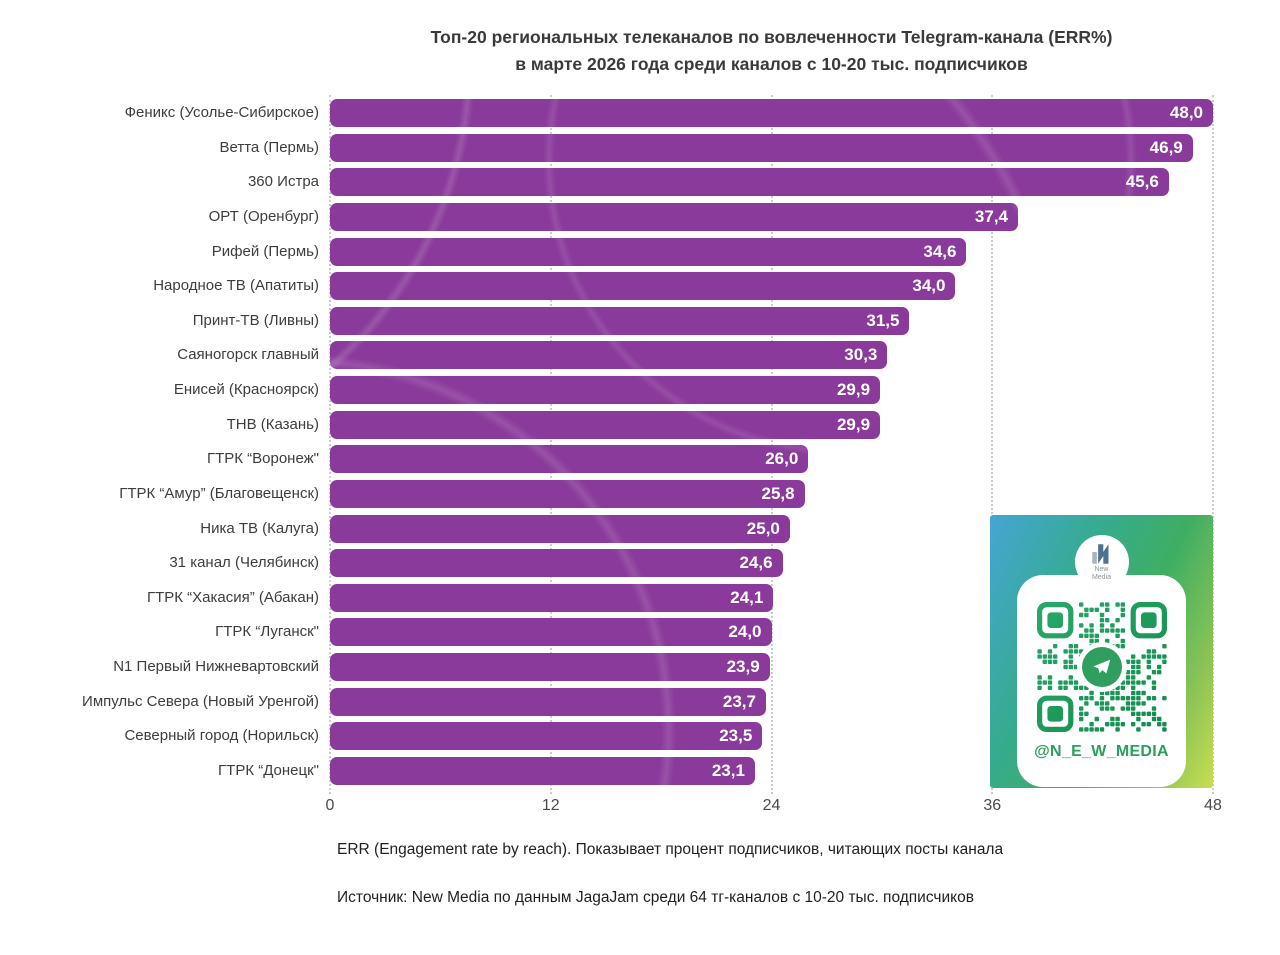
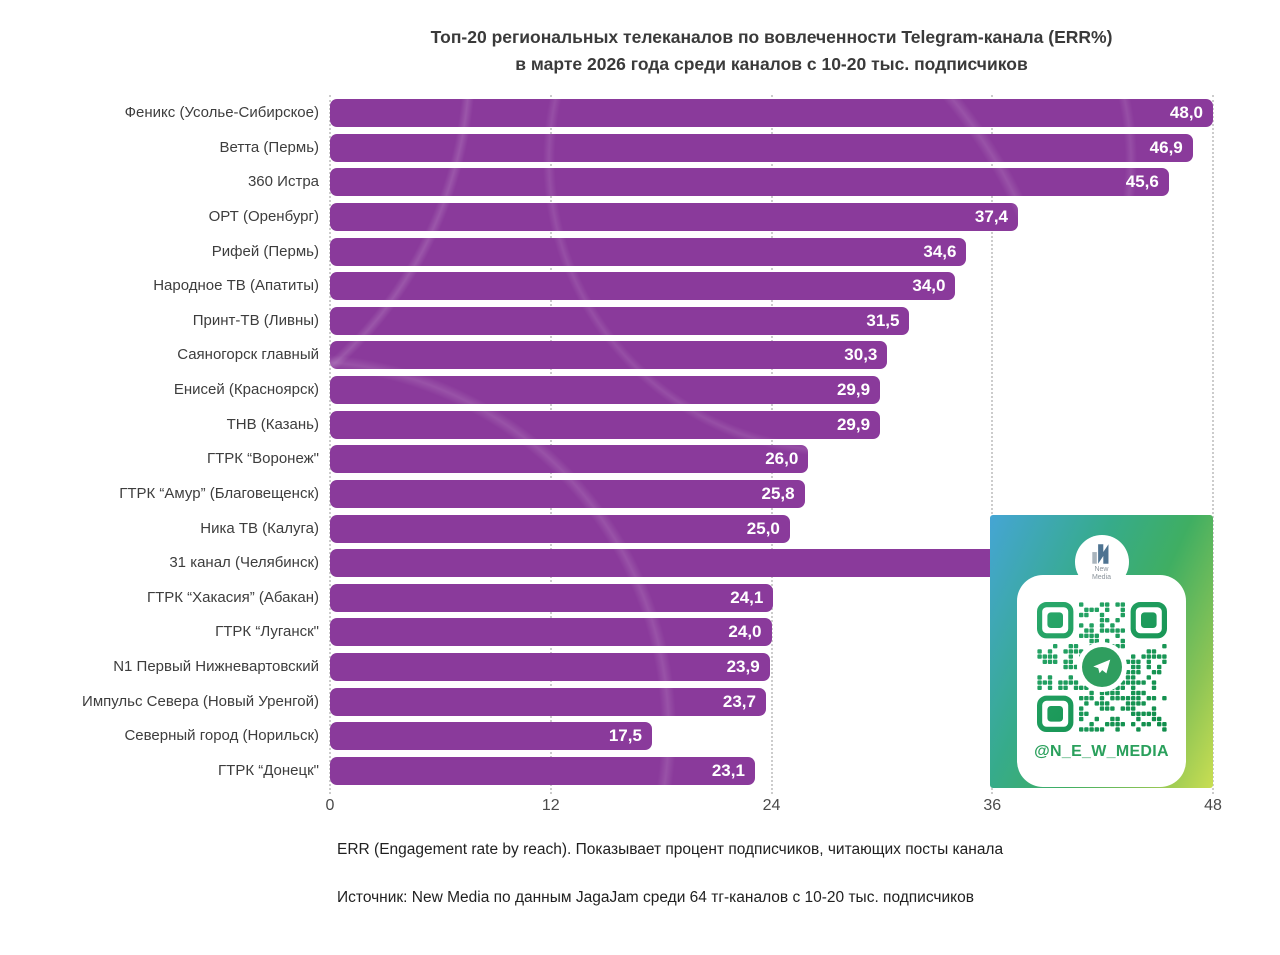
31 канал (Челябинск): 24,6 -> 38,4
Северный город (Норильск): 23,5 -> 17,5
